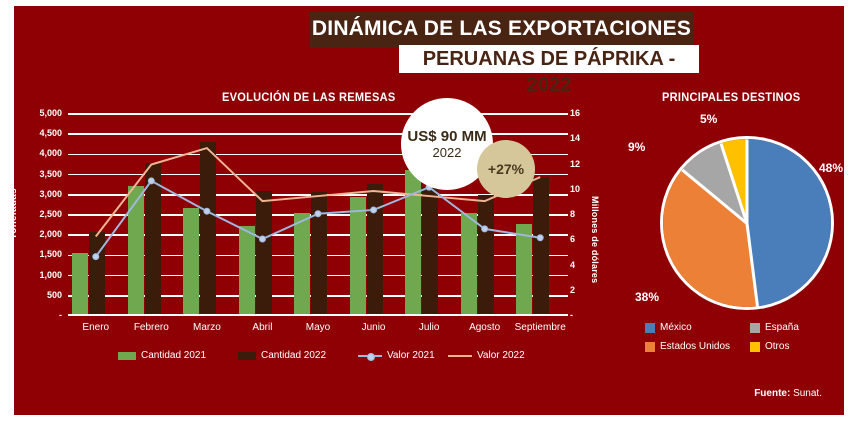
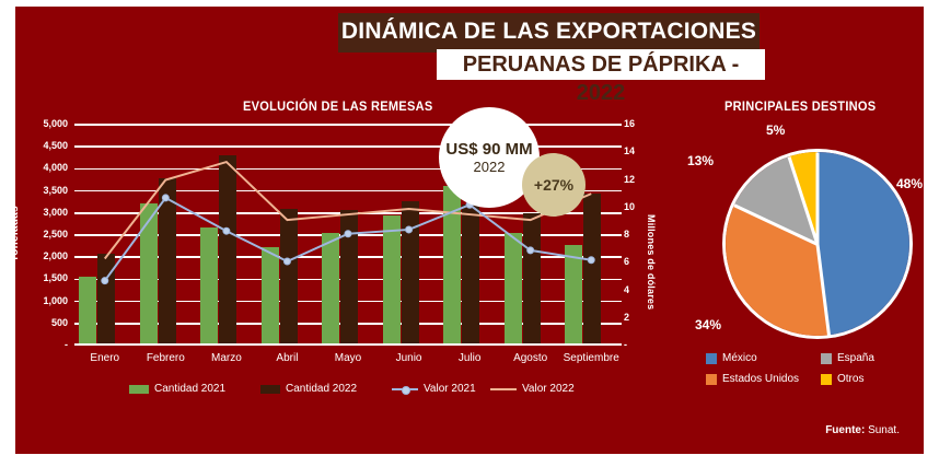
PRINCIPALES DESTINOS/Estados Unidos: 38% -> 34%
PRINCIPALES DESTINOS/España: 9% -> 13%
